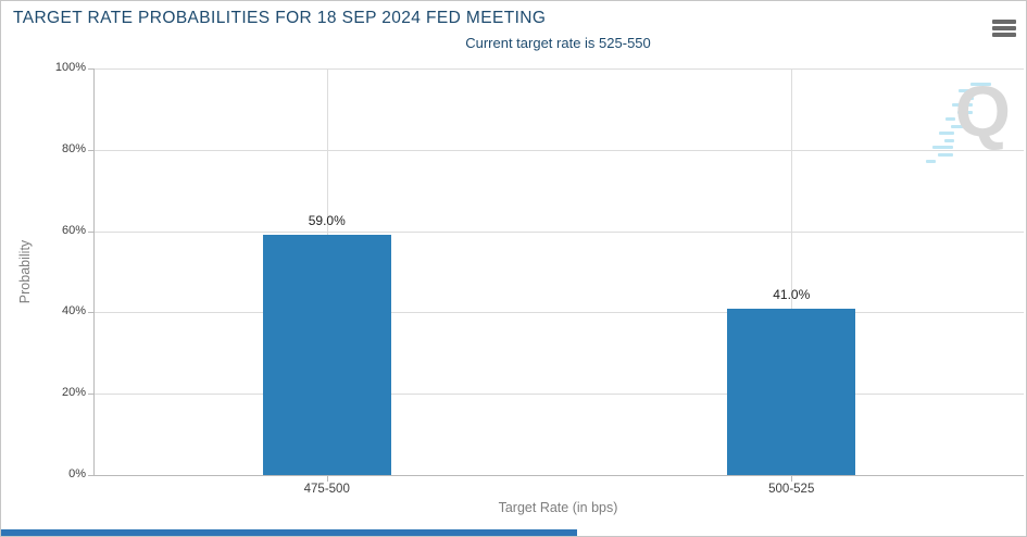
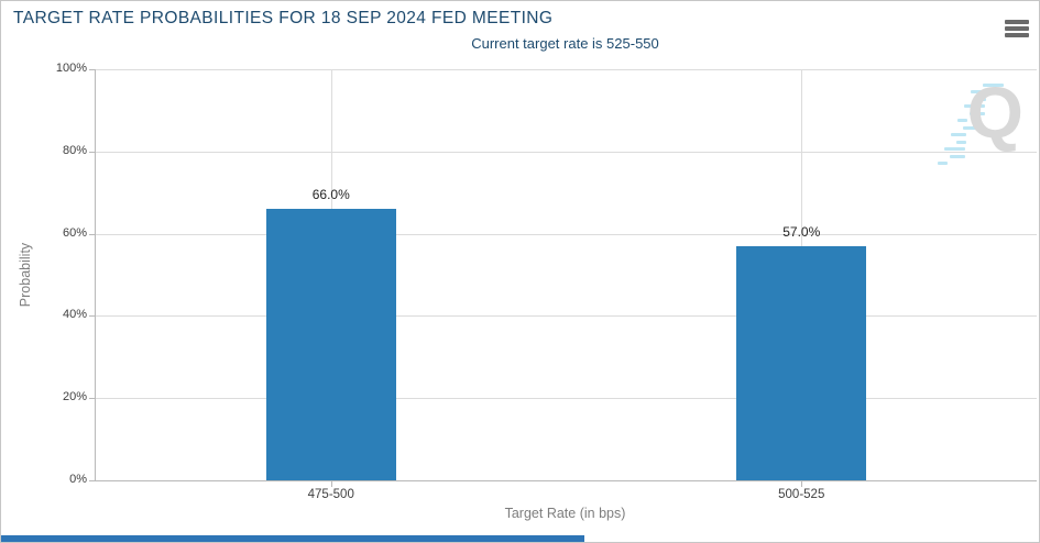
475-500: 59.0% -> 66.0%
500-525: 41.0% -> 57.0%
